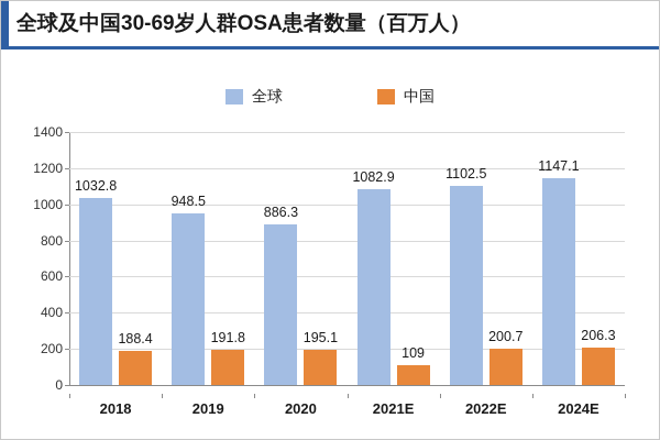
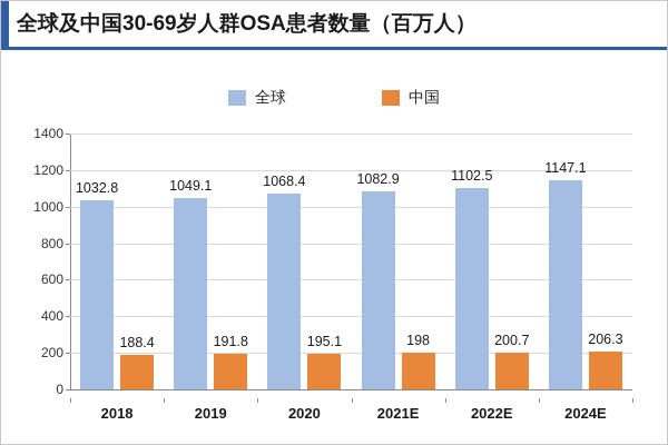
全球/2019: 948.5 -> 1049.1
全球/2020: 886.3 -> 1068.4
中国/2021E: 109 -> 198
